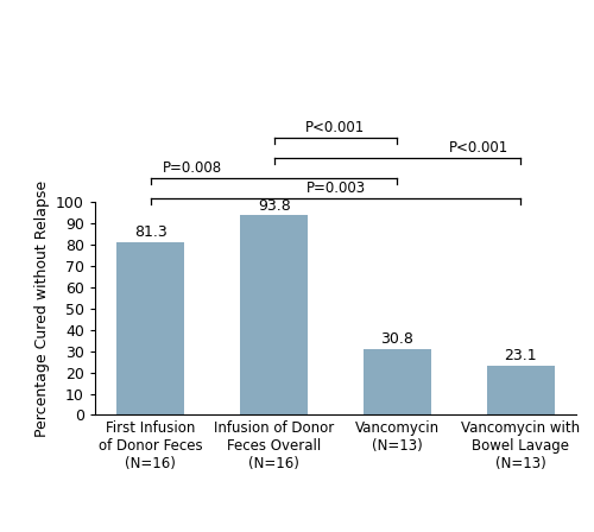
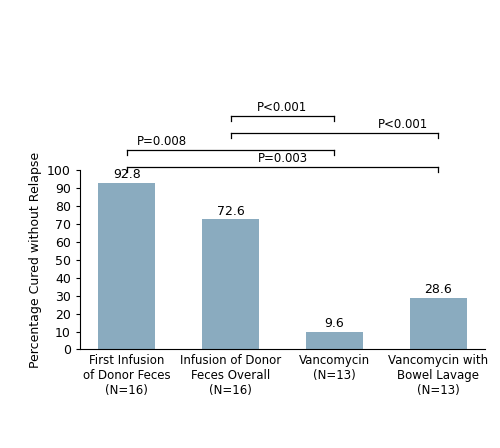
First Infusion of Donor Feces (N=16): 81.3 -> 92.8
Infusion of Donor Feces Overall (N=16): 93.8 -> 72.6
Vancomycin (N=13): 30.8 -> 9.6
Vancomycin with Bowel Lavage (N=13): 23.1 -> 28.6
